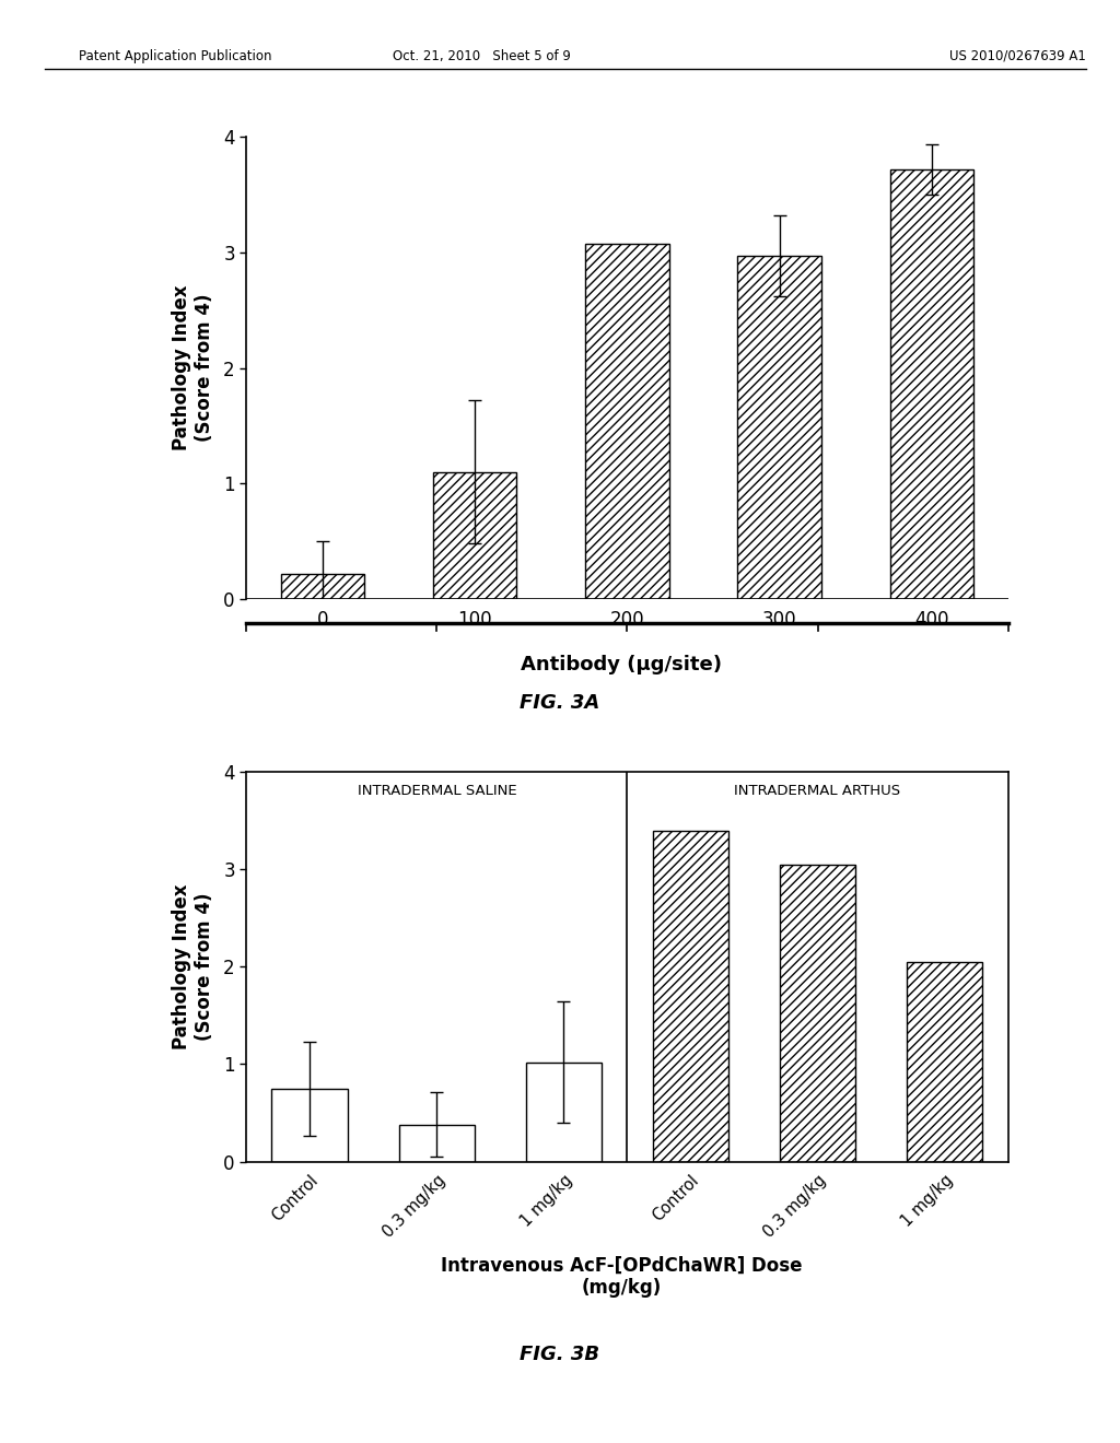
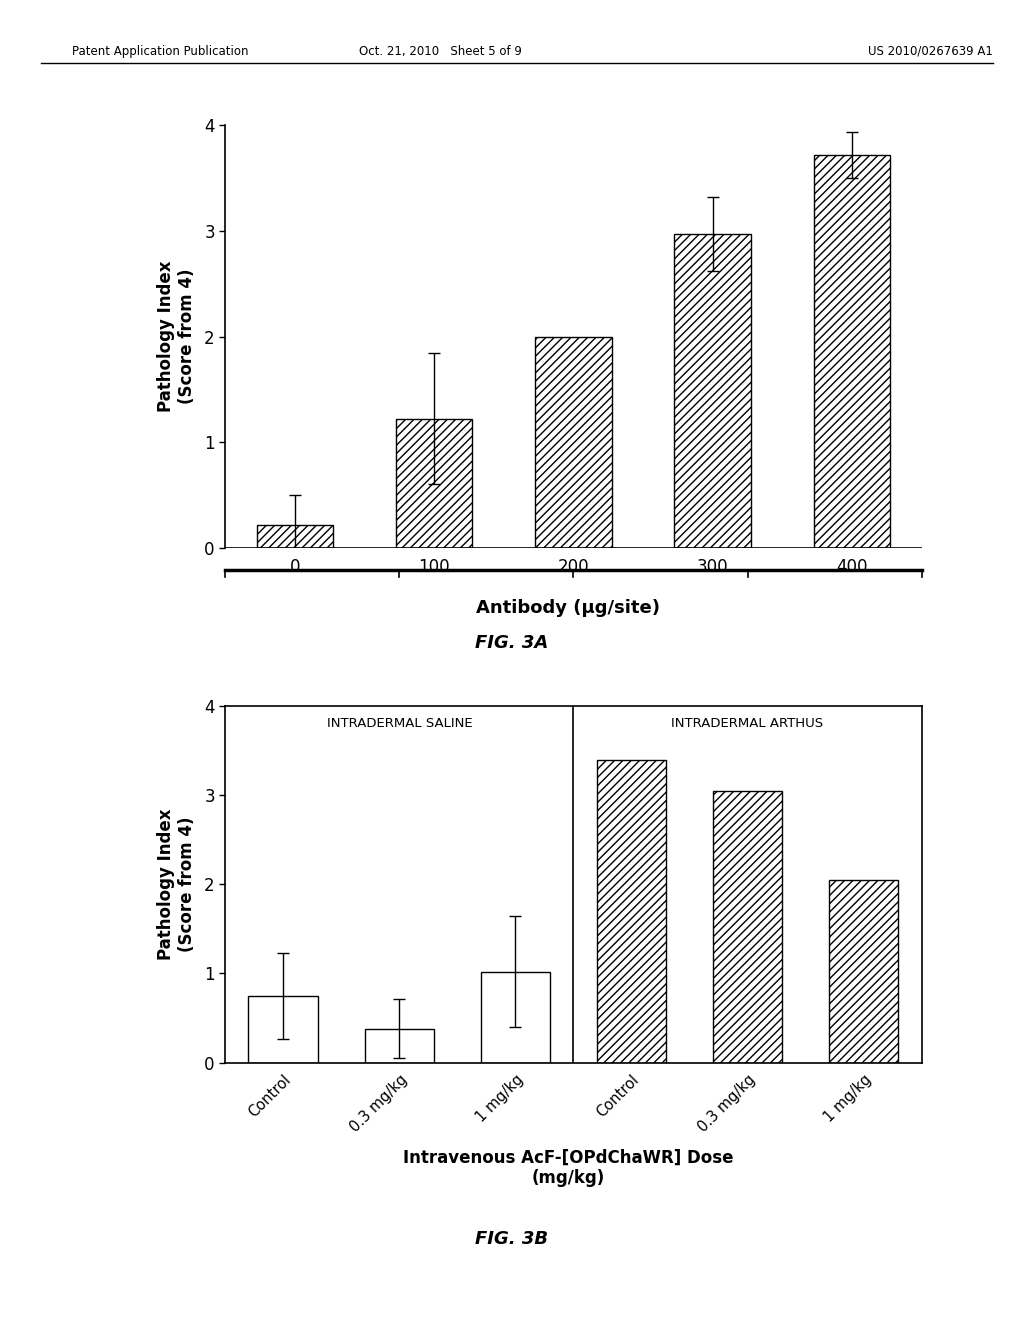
100: 1.10 -> 1.22
200: 3.08 -> 2.00
